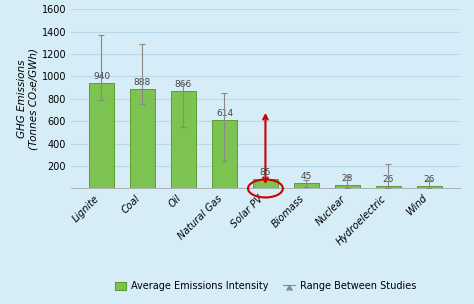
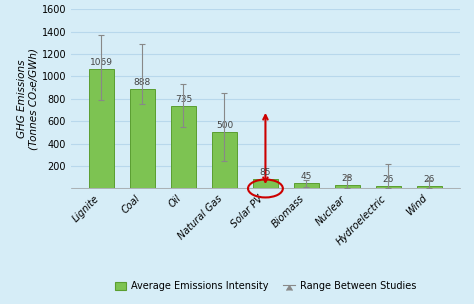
Lignite: 940 -> 1069
Oil: 866 -> 735
Natural Gas: 614 -> 500
